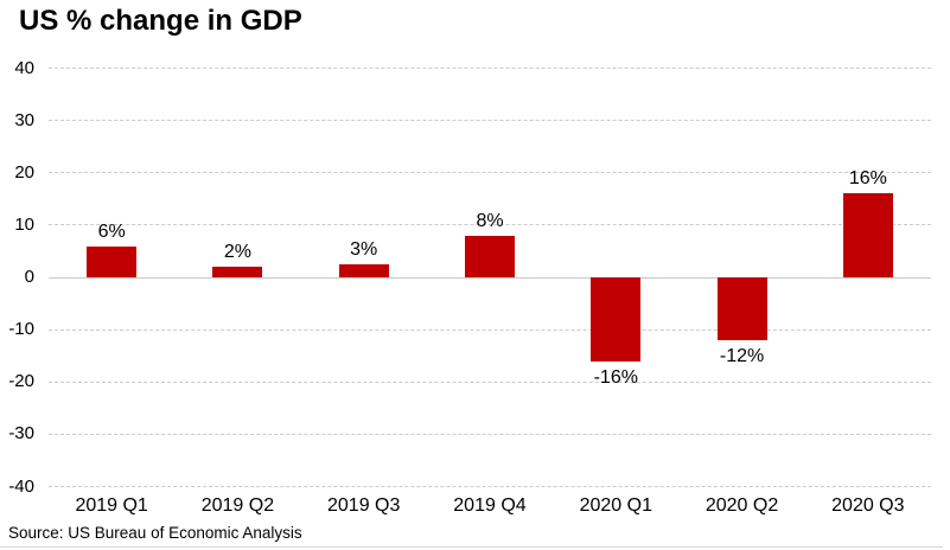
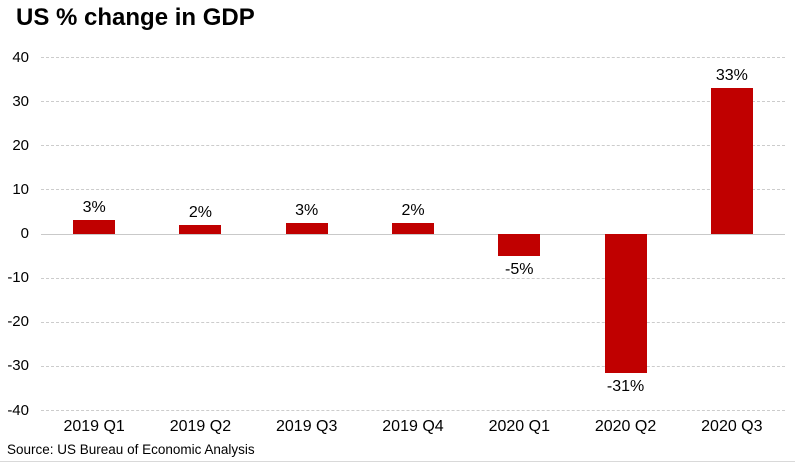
2019 Q1: 6% -> 3%
2019 Q4: 8% -> 2%
2020 Q1: -16% -> -5%
2020 Q2: -12% -> -31%
2020 Q3: 16% -> 33%
